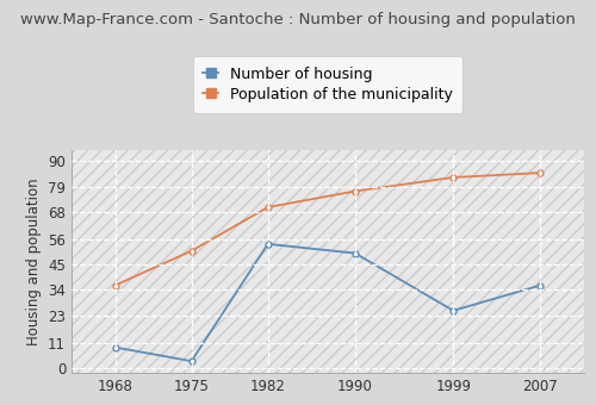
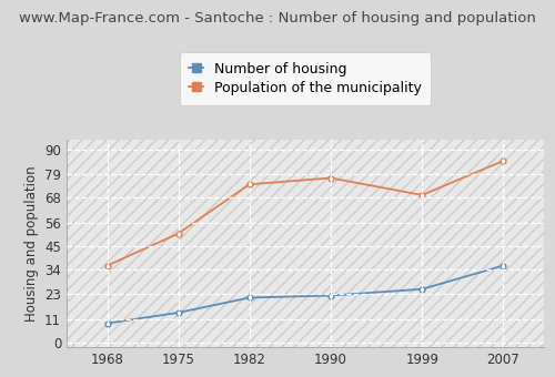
Number of housing/1975: 3 -> 14
Number of housing/1982: 54 -> 21
Population of the municipality/1982: 70 -> 74
Number of housing/1990: 50 -> 22
Population of the municipality/1999: 83 -> 69
